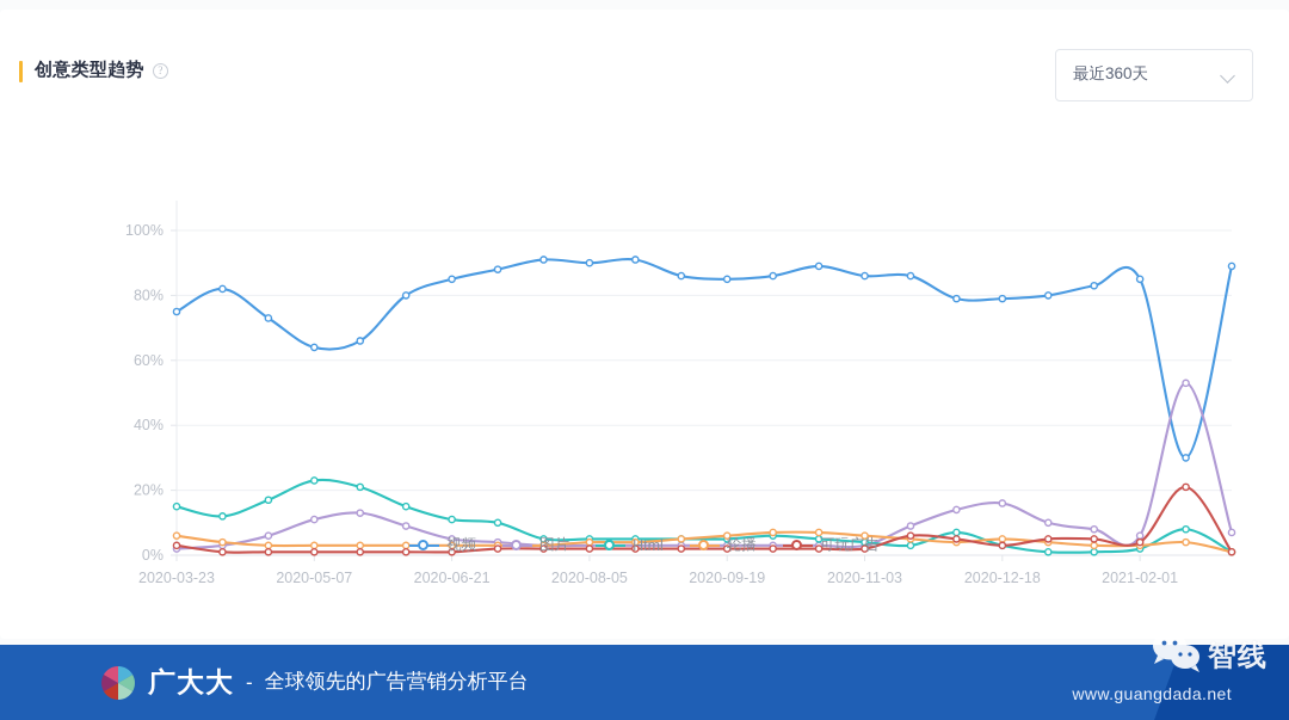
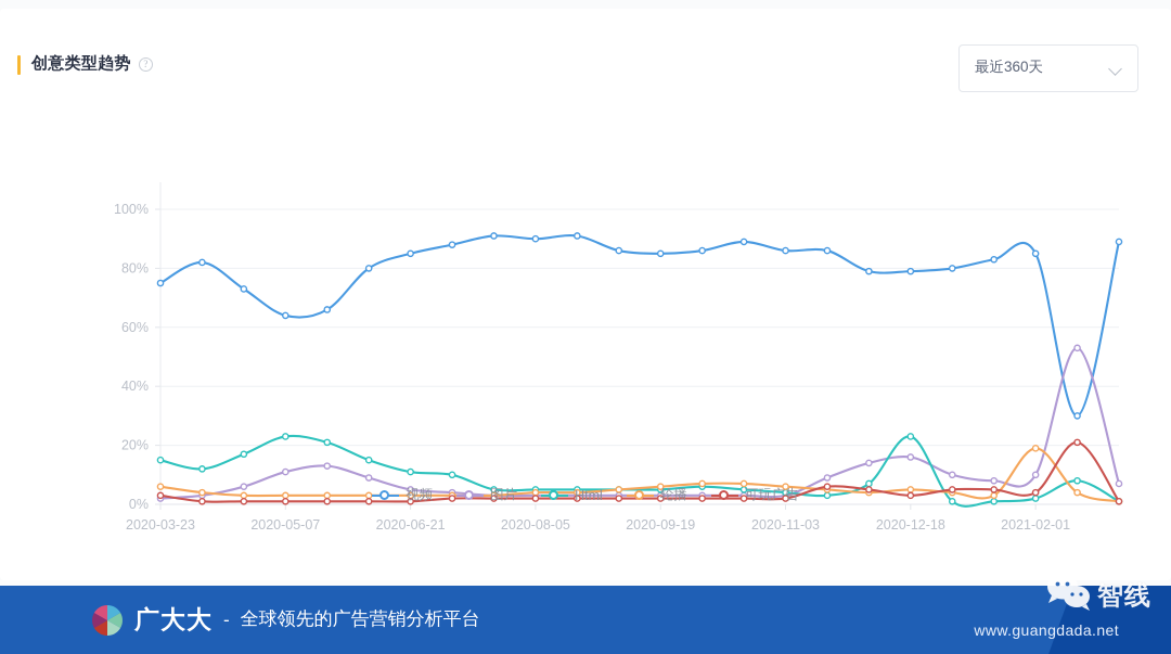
Html/2020-12-18: 3% -> 23%
图片/2021-02-01: 6% -> 10%
轮播/2021-02-01: 3% -> 19%
